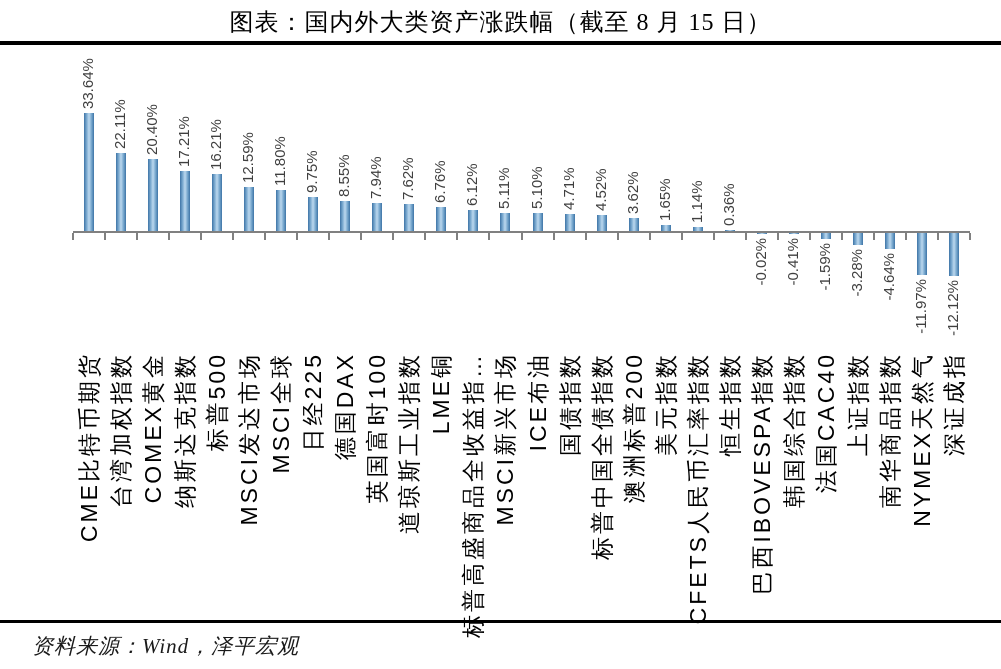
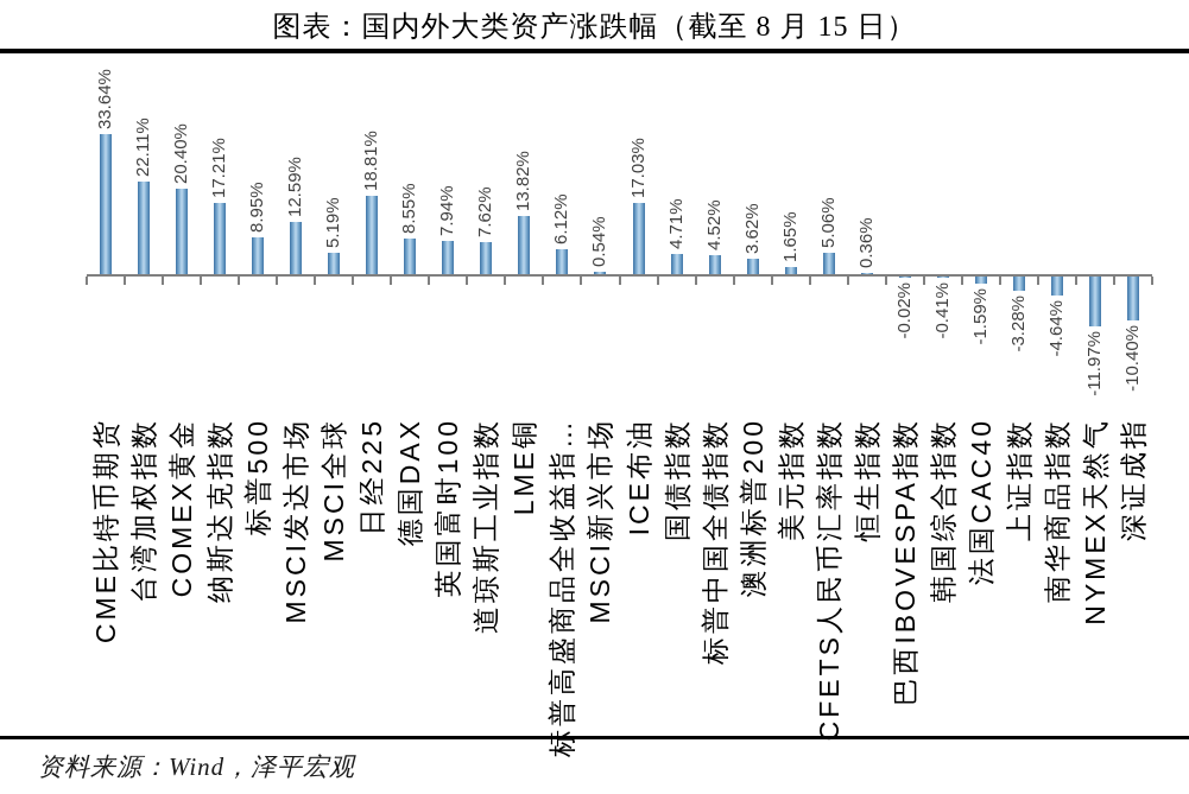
标普500: 16.21% -> 8.95%
MSCI全球: 11.80% -> 5.19%
日经225: 9.75% -> 18.81%
LME铜: 6.76% -> 13.82%
MSCI新兴市场: 5.11% -> 0.54%
ICE布油: 5.10% -> 17.03%
CFETS人民币汇率指数: 1.14% -> 5.06%
深证成指: -12.12% -> -10.40%
